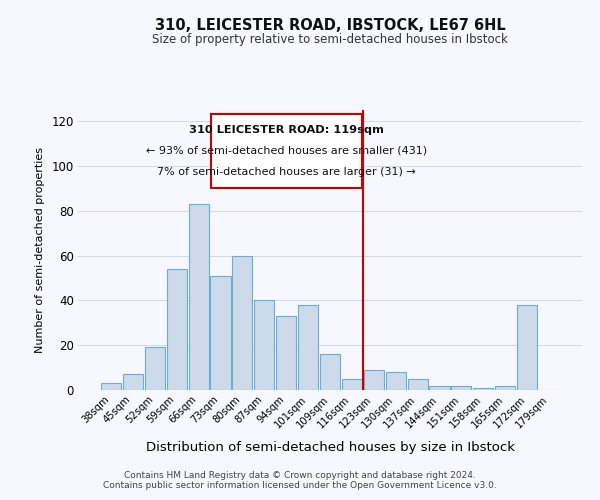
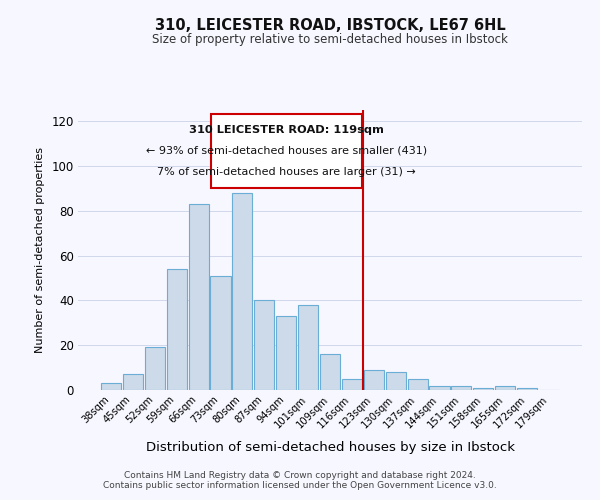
80sqm: 60 -> 88
172sqm: 38 -> 1
